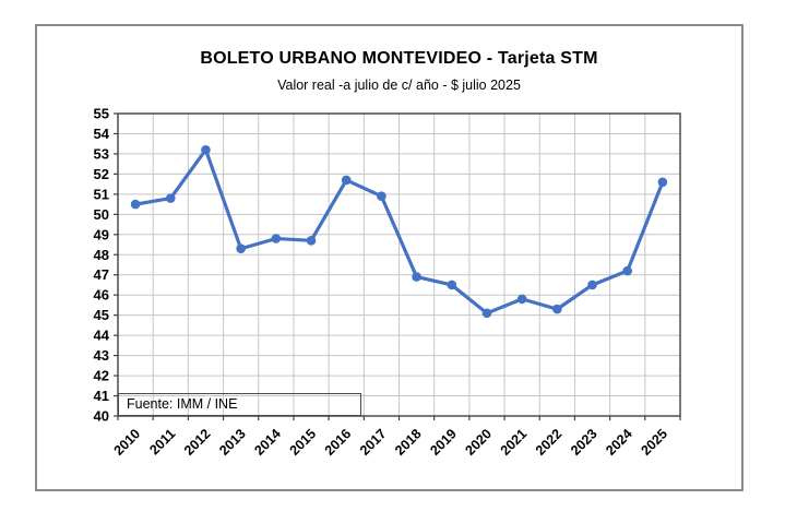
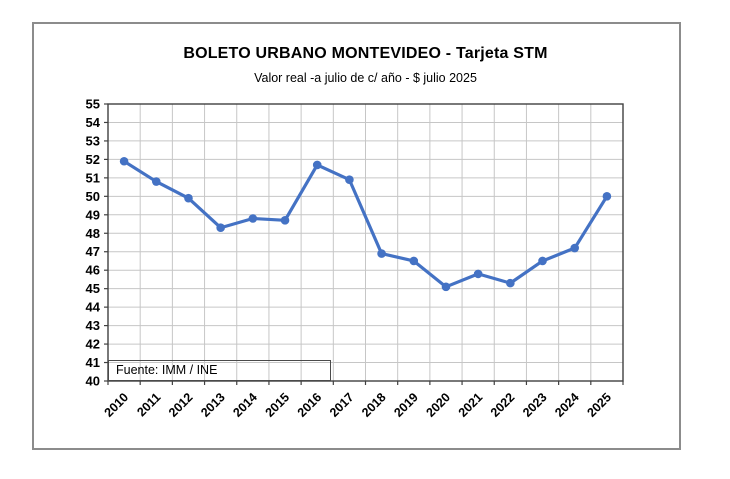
2010: 50.5 -> 51.9
2012: 53.2 -> 49.9
2025: 51.6 -> 50.0
